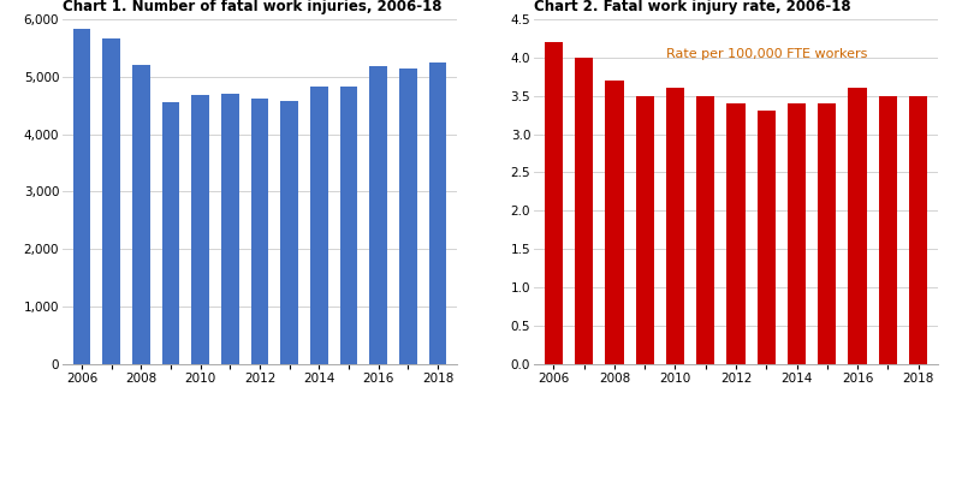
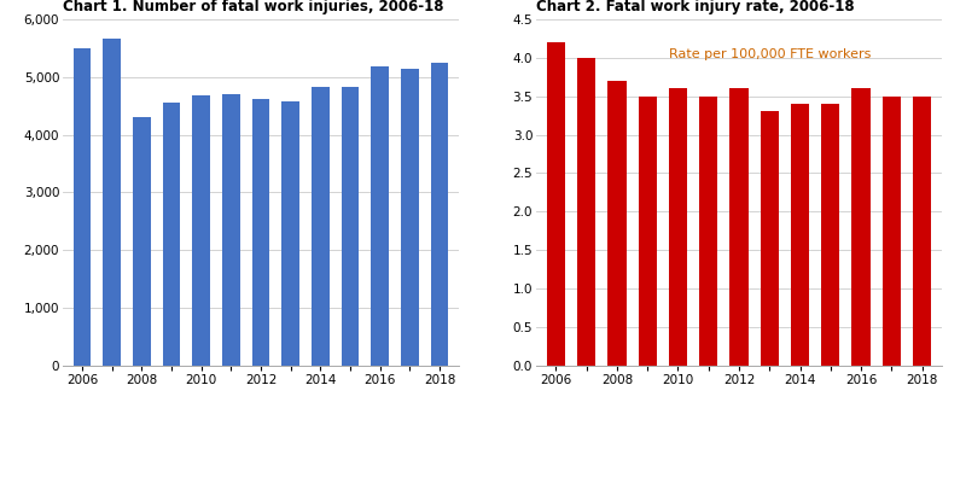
Chart 1. Number of fatal work injuries, 2006-18/2006: 5,840 -> 5,500
Chart 1. Number of fatal work injuries, 2006-18/2008: 5,210 -> 4,300
Chart 2. Fatal work injury rate, 2006-18/2012: 3.4 -> 3.6
